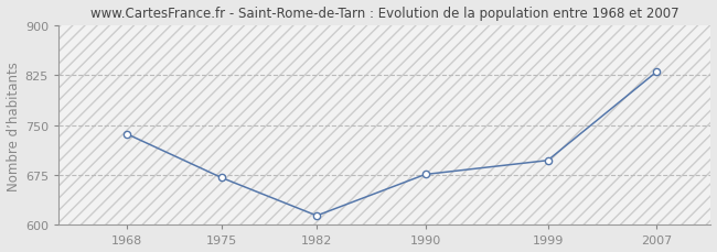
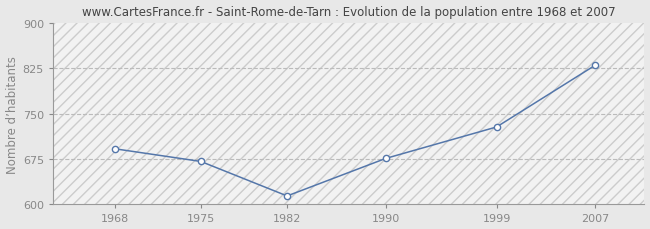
1968: 737 -> 692
1999: 697 -> 728
